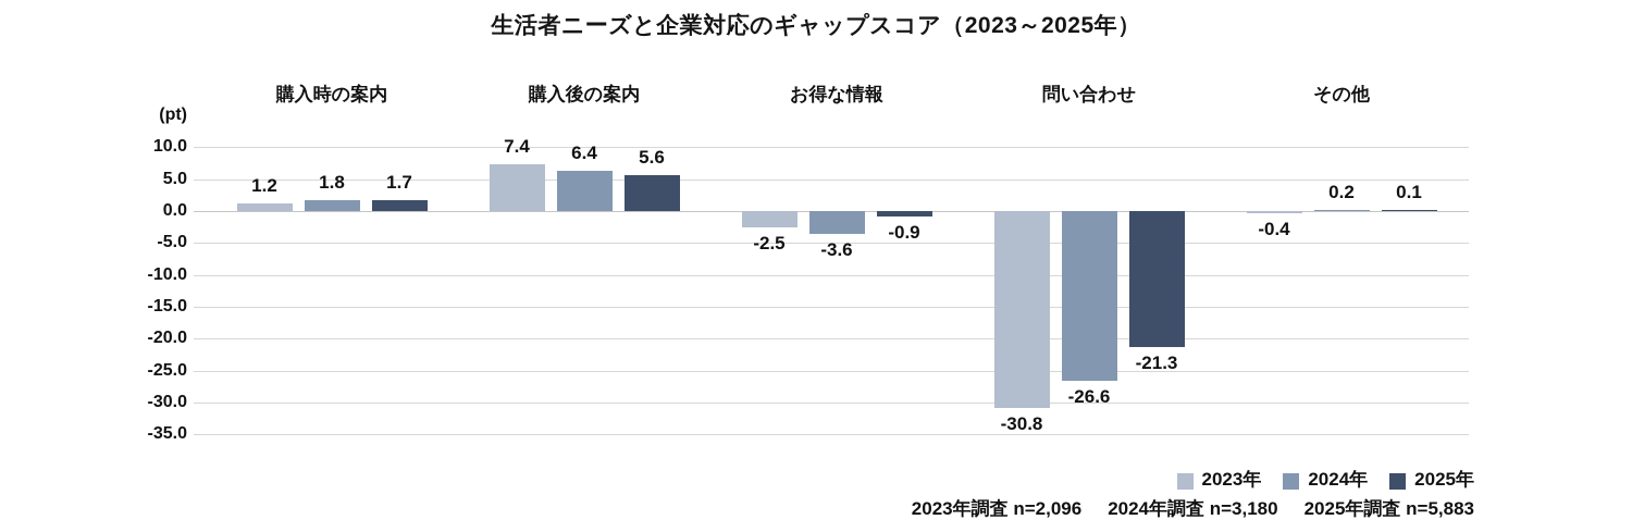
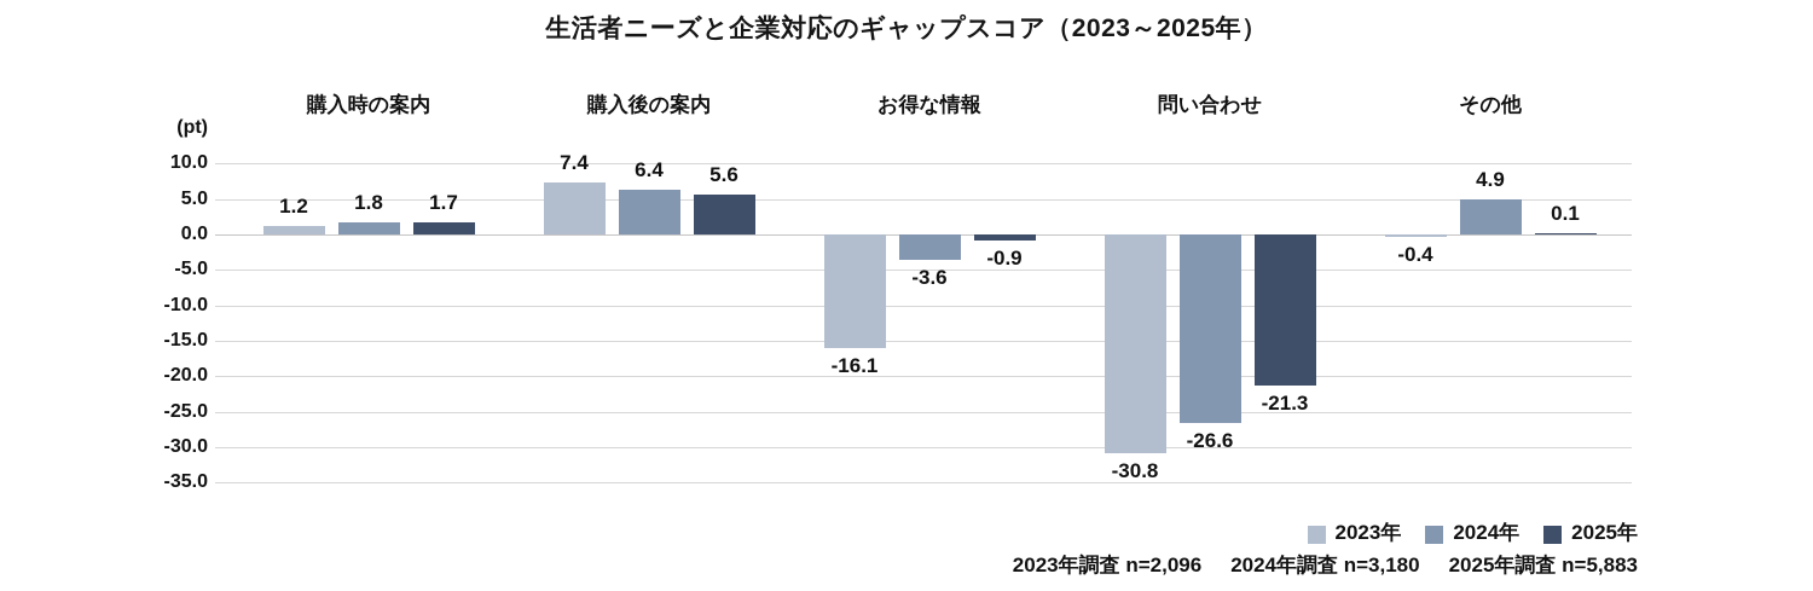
2023年/お得な情報: -2.5 -> -16.1
2024年/その他: 0.2 -> 4.9
